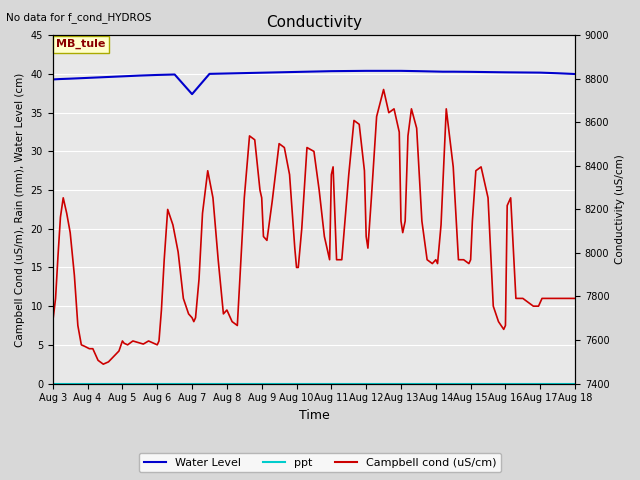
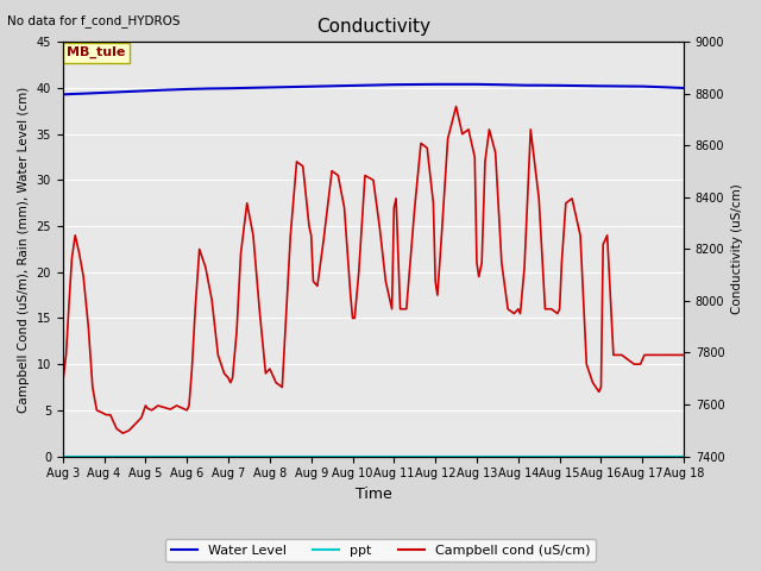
Water Level/Aug 7: 37.4 -> 40.0
